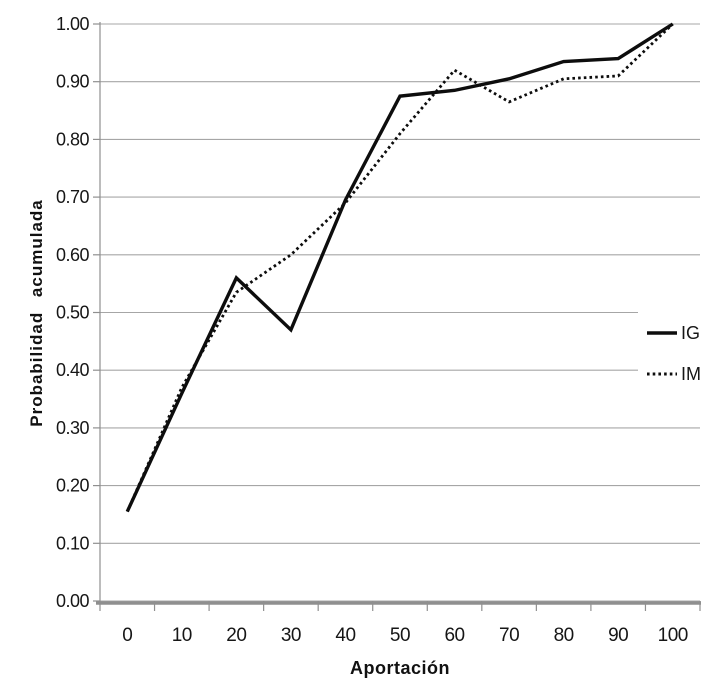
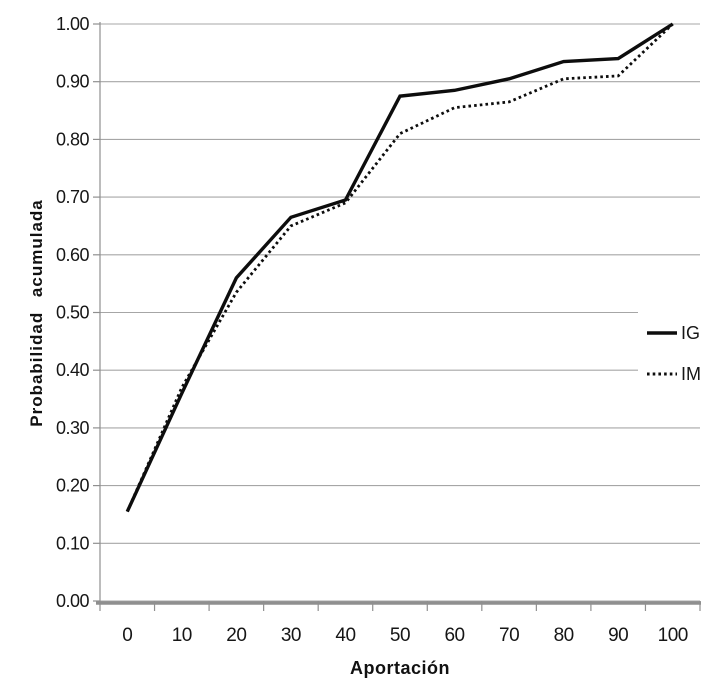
IG/30: 0.47 -> 0.67
IM/30: 0.60 -> 0.65
IM/60: 0.92 -> 0.85
